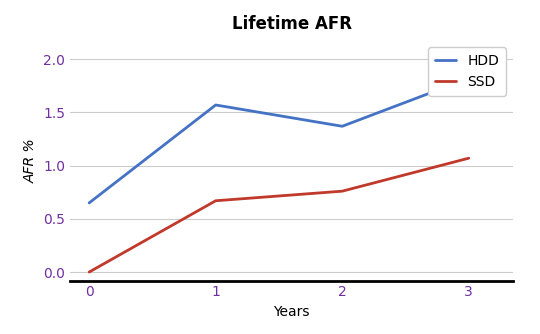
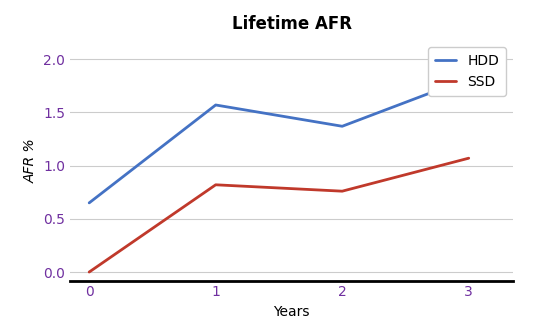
SSD/1: 0.67 -> 0.82
